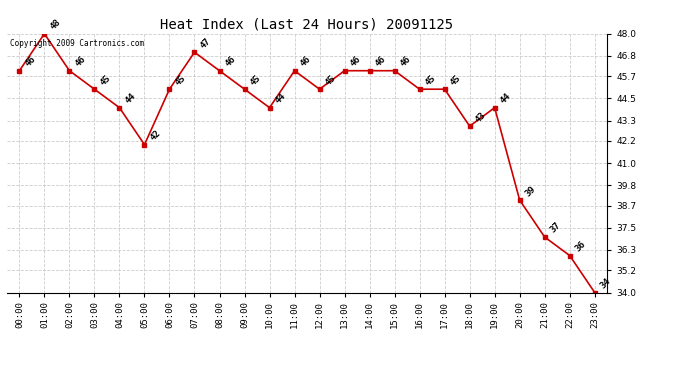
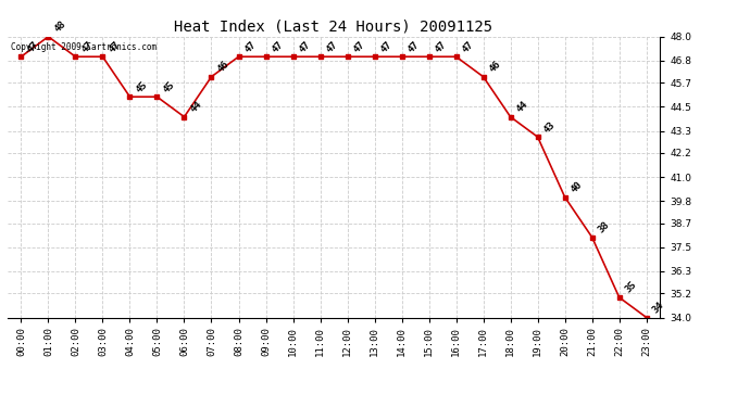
00:00: 46 -> 47
02:00: 46 -> 47
03:00: 45 -> 47
04:00: 44 -> 45
05:00: 42 -> 45
06:00: 45 -> 44
07:00: 47 -> 46
08:00: 46 -> 47
09:00: 45 -> 47
10:00: 44 -> 47
11:00: 46 -> 47
12:00: 45 -> 47
13:00: 46 -> 47
14:00: 46 -> 47
15:00: 46 -> 47
16:00: 45 -> 47
17:00: 45 -> 46
18:00: 43 -> 44
19:00: 44 -> 43
20:00: 39 -> 40
21:00: 37 -> 38
22:00: 36 -> 35
